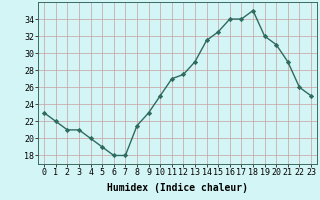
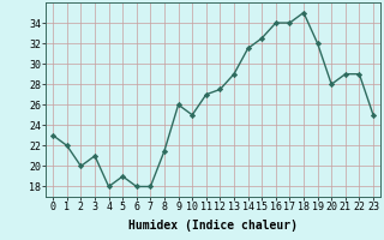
2: 21.0 -> 20.0
4: 20.0 -> 18.0
9: 23.0 -> 26.0
20: 31.0 -> 28.0
22: 26.0 -> 29.0
